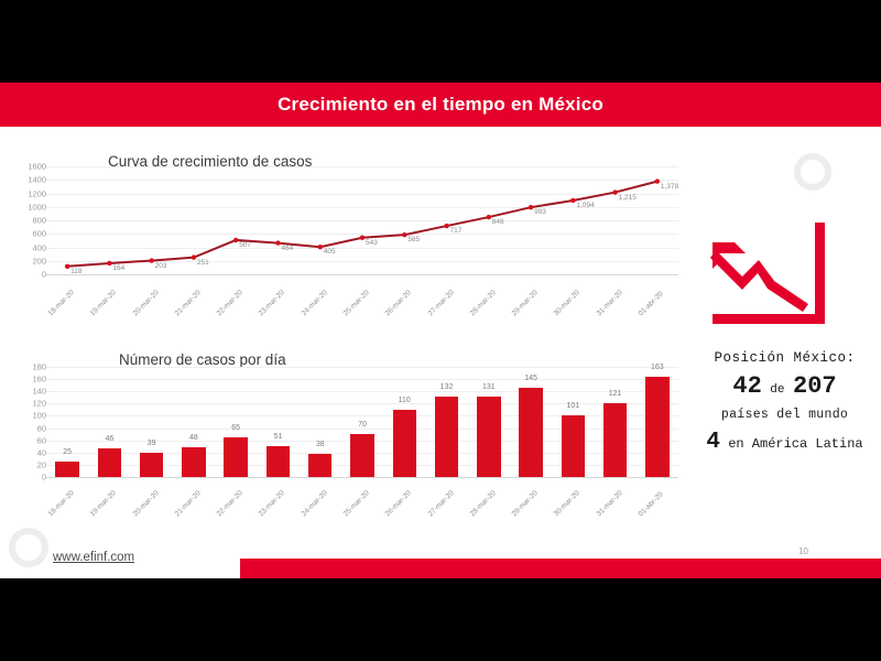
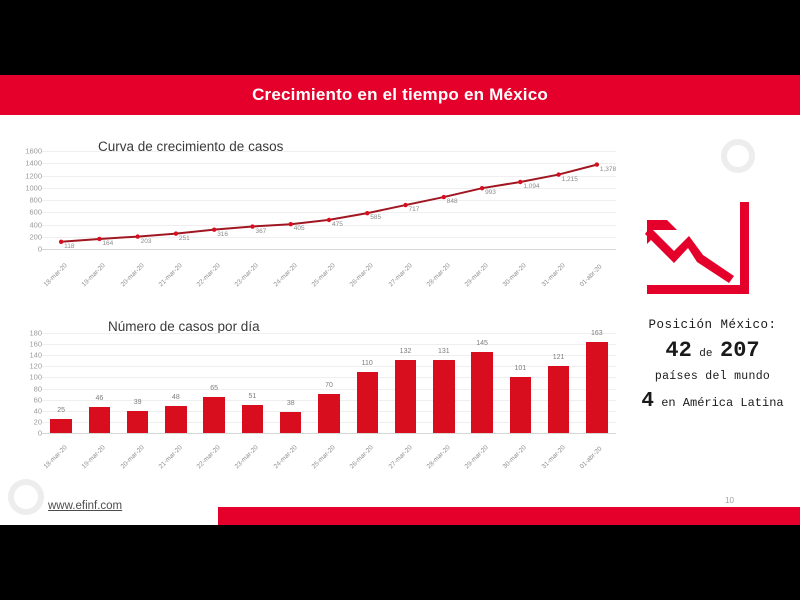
Curva de crecimiento de casos/22-mar-20: 507 -> 316
Curva de crecimiento de casos/23-mar-20: 464 -> 367
Curva de crecimiento de casos/25-mar-20: 543 -> 475
